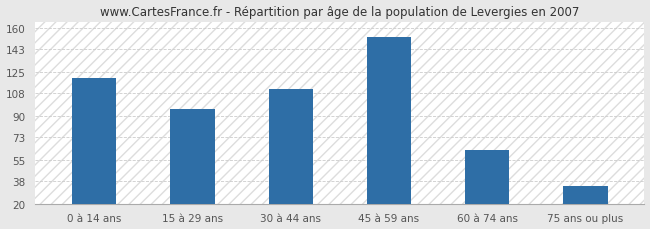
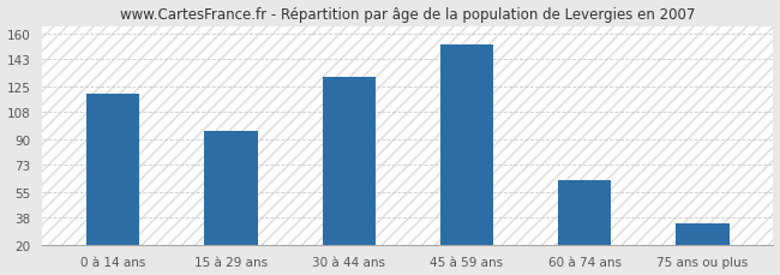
30 à 44 ans: 111 -> 131
